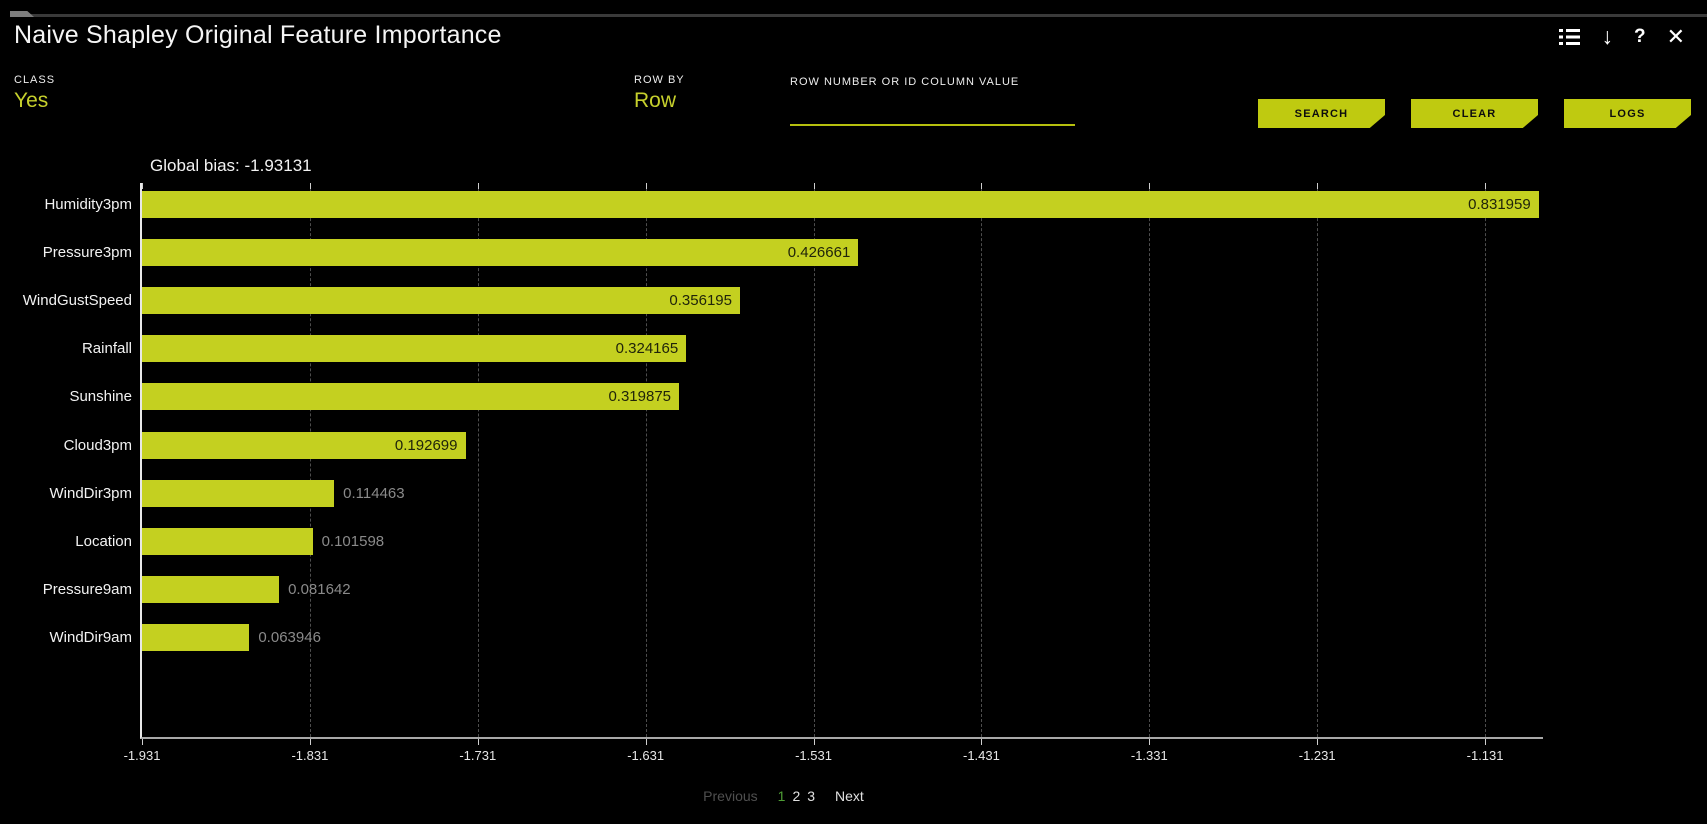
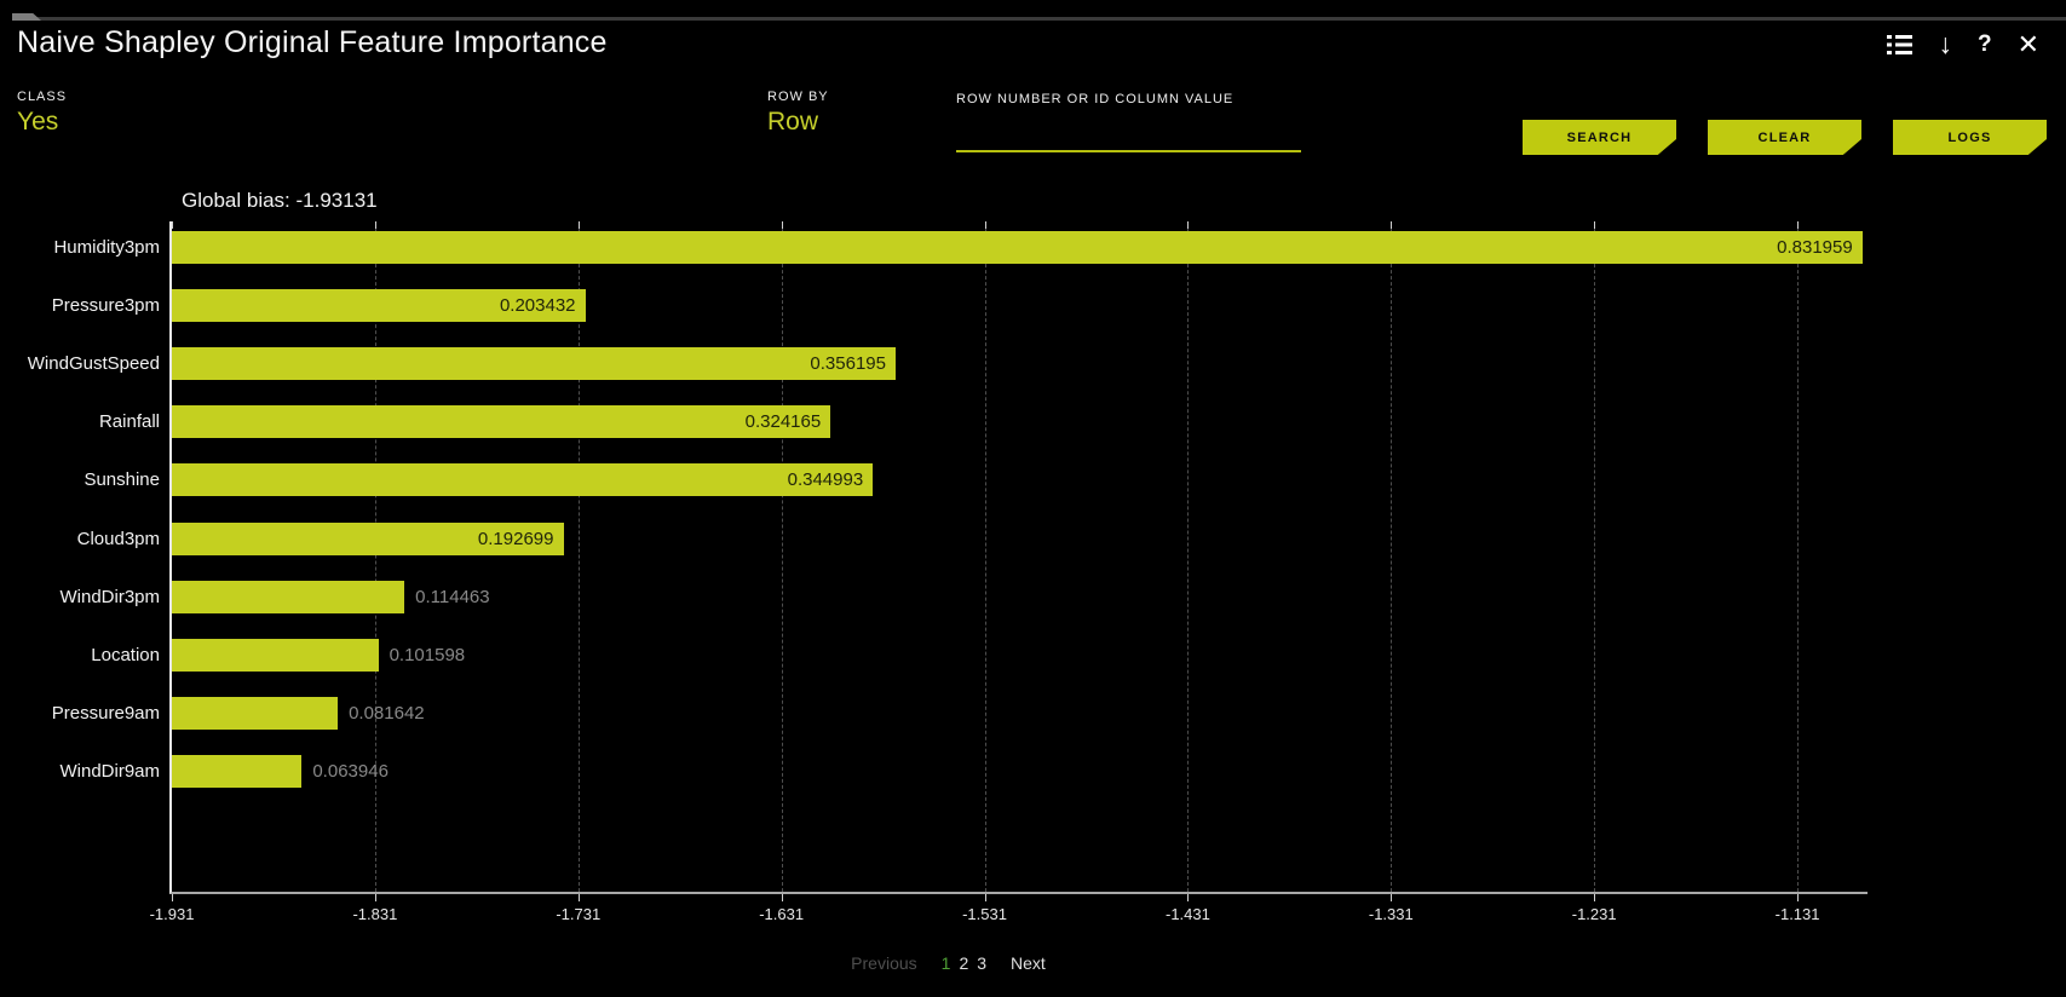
Pressure3pm: 0.426661 -> 0.203432
Sunshine: 0.319875 -> 0.344993
